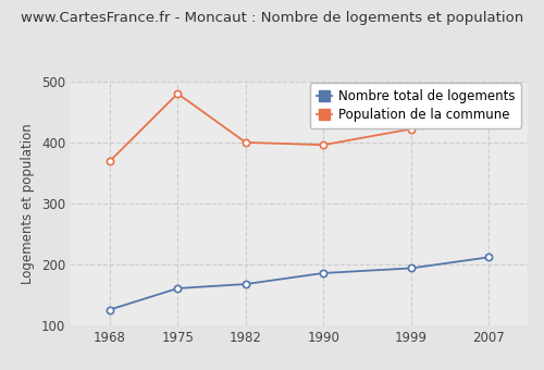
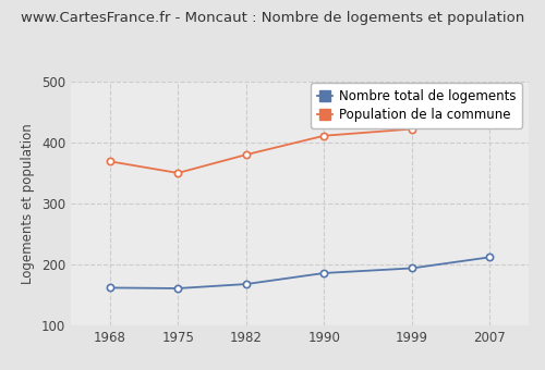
Nombre total de logements/1968: 126 -> 162
Population de la commune/1975: 480 -> 350
Population de la commune/1982: 400 -> 380
Population de la commune/1990: 396 -> 411
